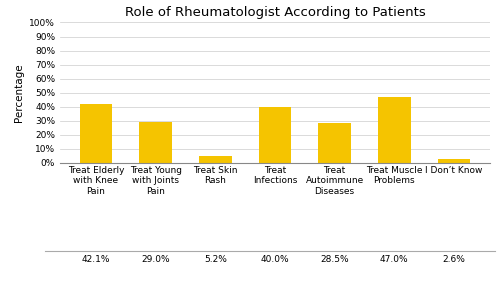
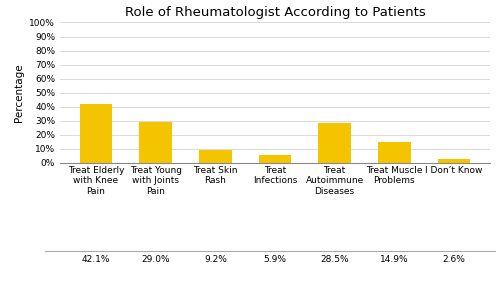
Treat Skin Rash: 5.2% -> 9.2%
Treat Infections: 40.0% -> 5.9%
Treat Muscle Problems: 47.0% -> 14.9%
